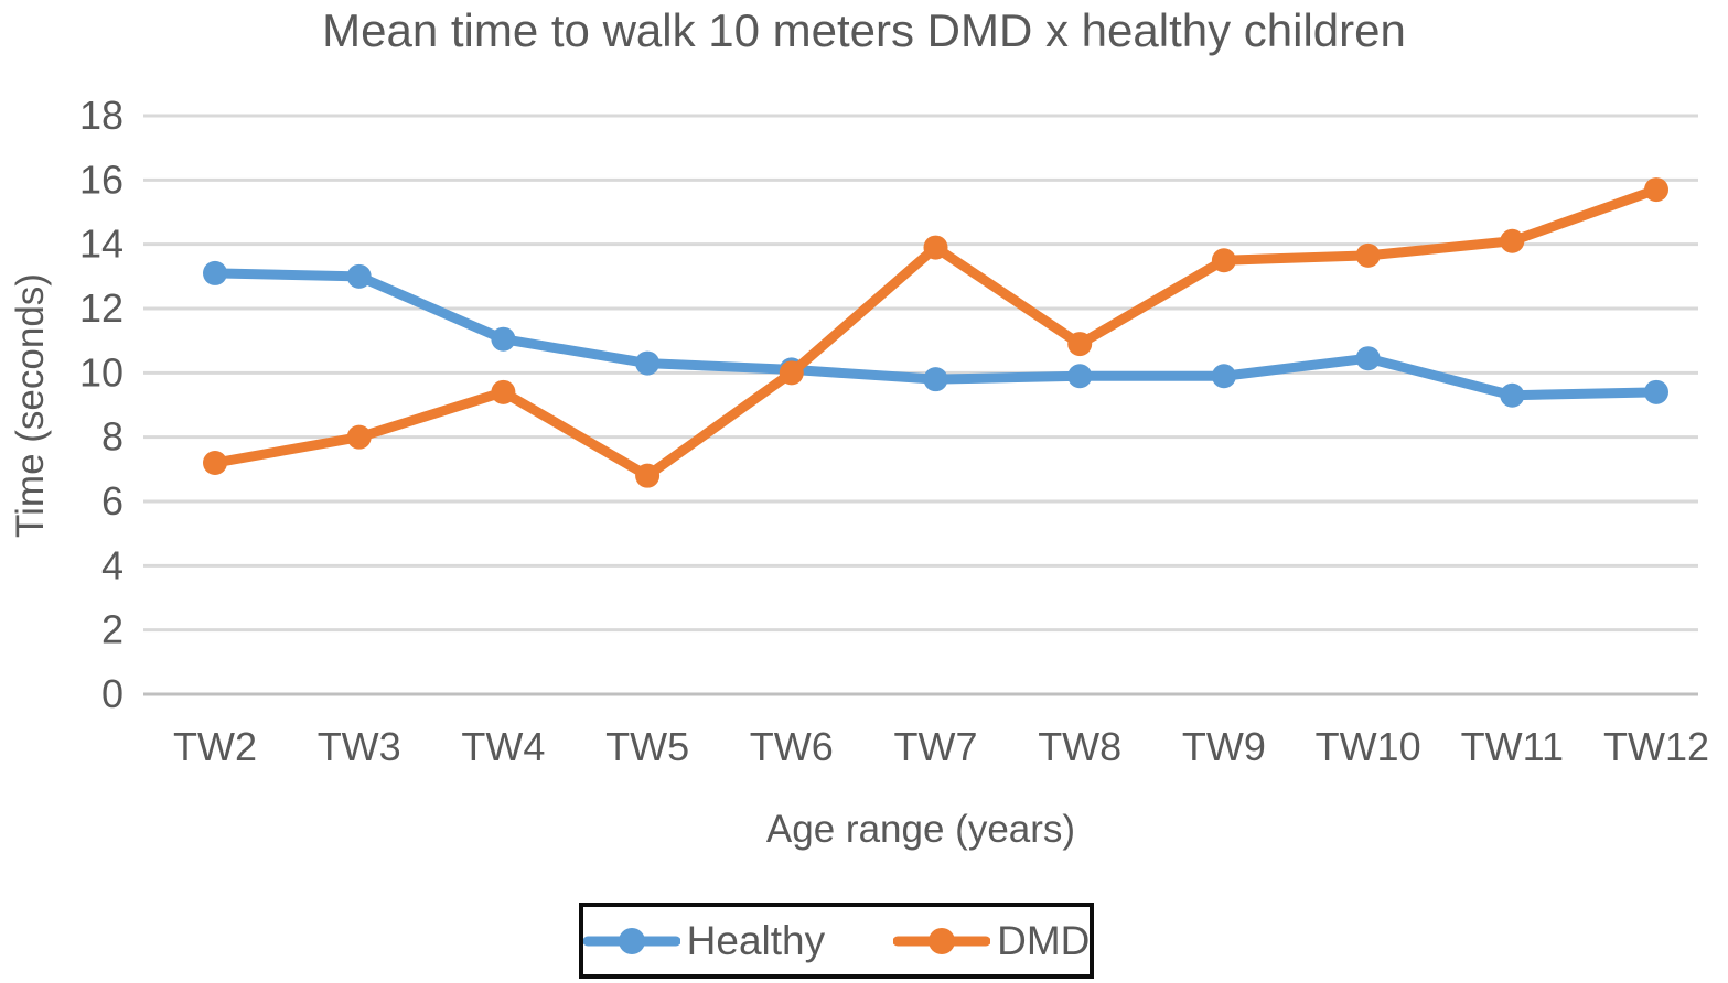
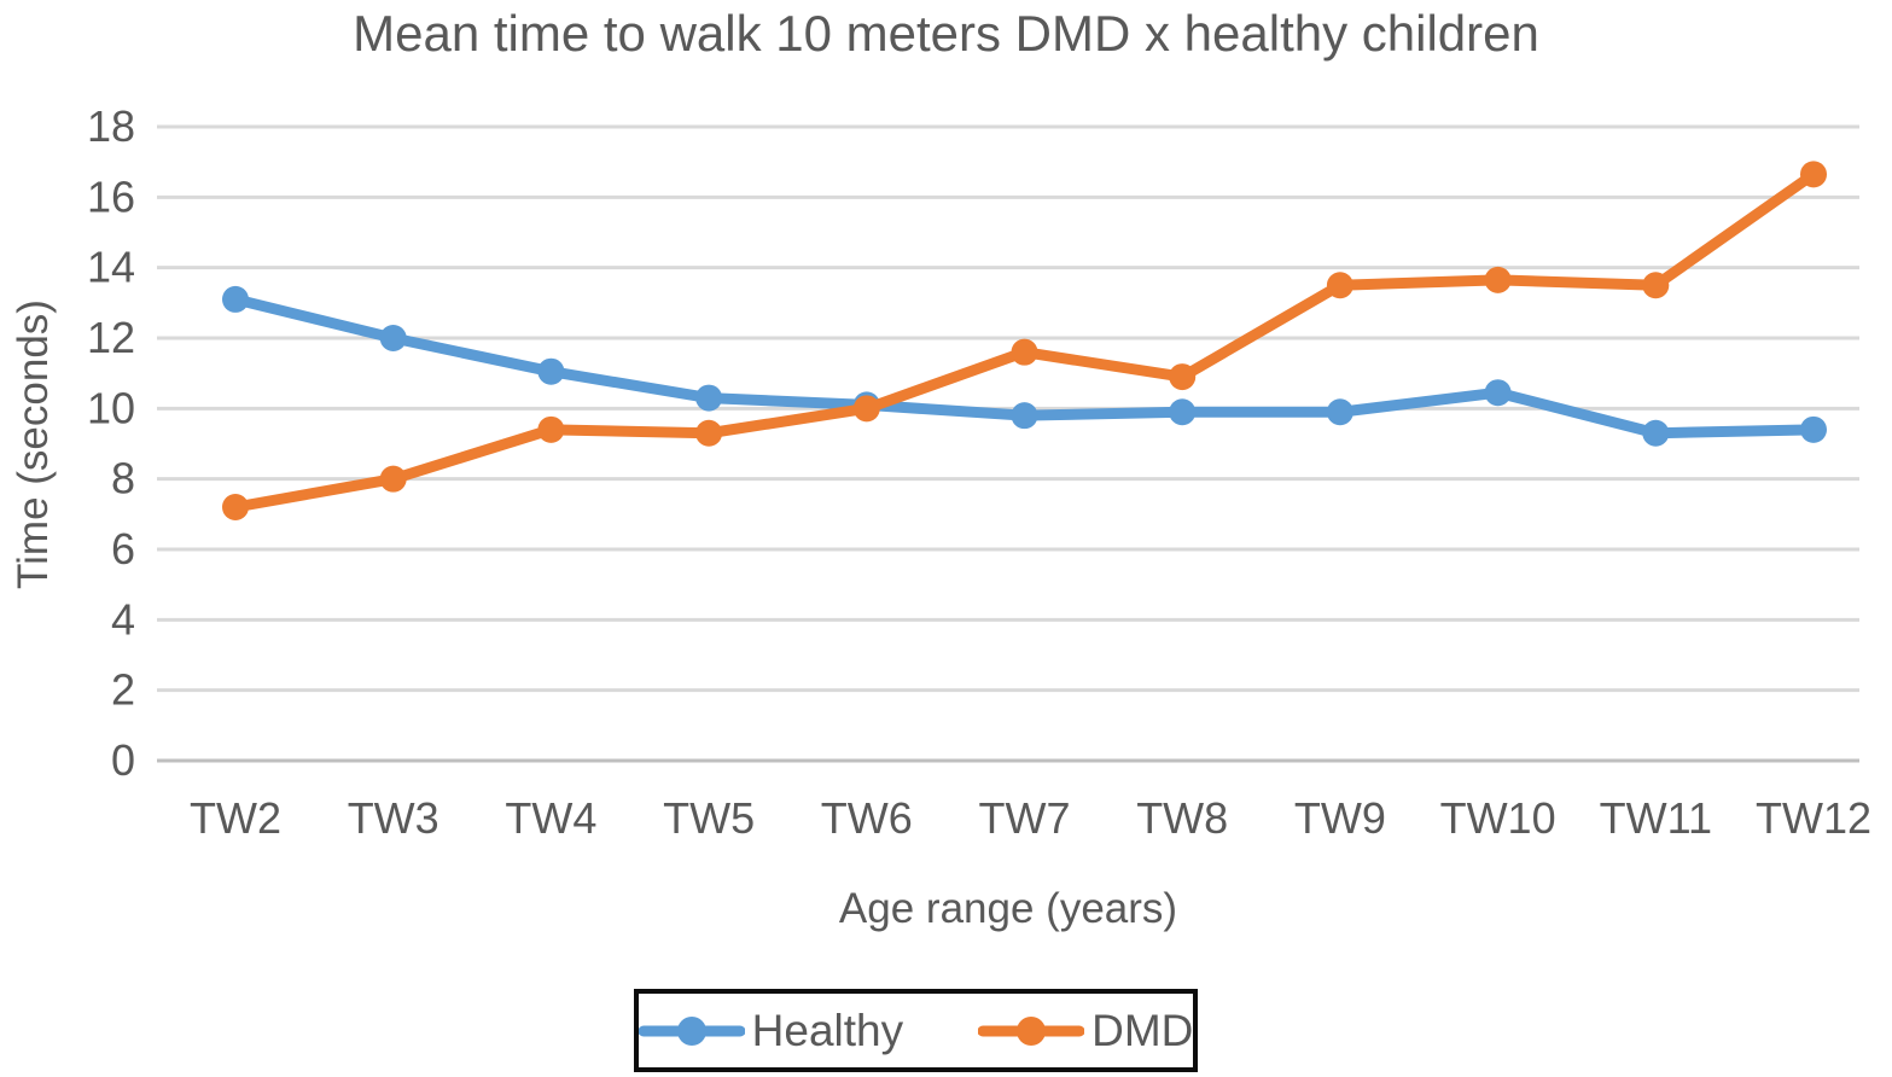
Healthy/TW3: 13.0 -> 12.0
DMD/TW5: 6.8 -> 9.3
DMD/TW7: 13.9 -> 11.6
DMD/TW11: 14.1 -> 13.5
DMD/TW12: 15.7 -> 16.6
